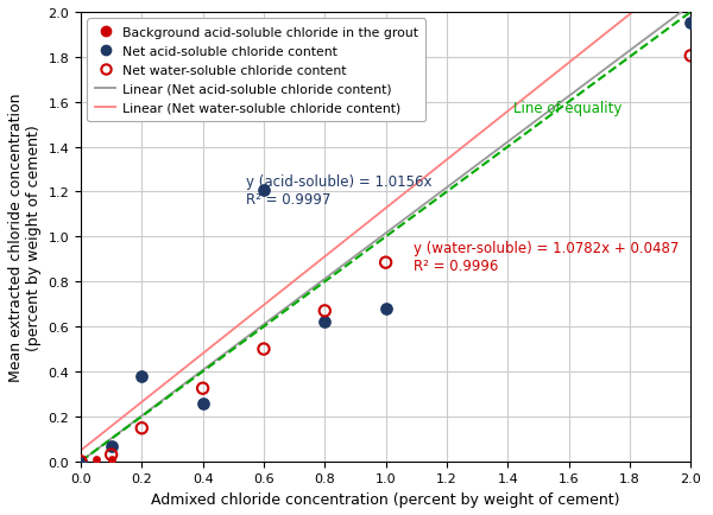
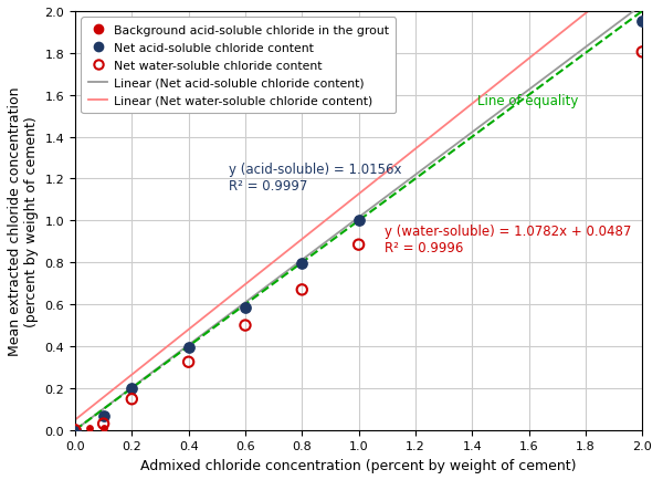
Net acid-soluble chloride content/0.2: 0.38 -> 0.20
Net acid-soluble chloride content/0.4: 0.26 -> 0.40
Net acid-soluble chloride content/0.6: 1.21 -> 0.58
Net acid-soluble chloride content/0.8: 0.62 -> 0.80
Net acid-soluble chloride content/1.0: 0.68 -> 1.00
